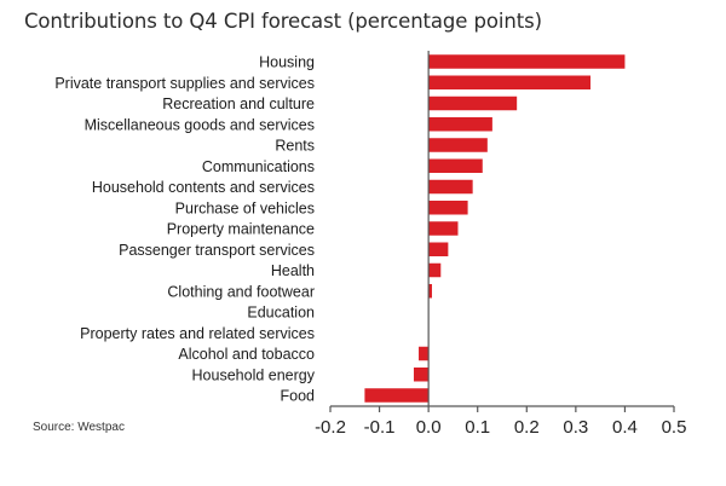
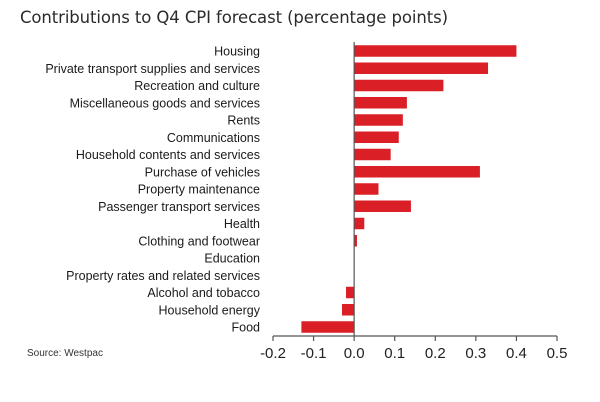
Recreation and culture: 0.18 -> 0.22
Purchase of vehicles: 0.08 -> 0.31
Passenger transport services: 0.04 -> 0.14
